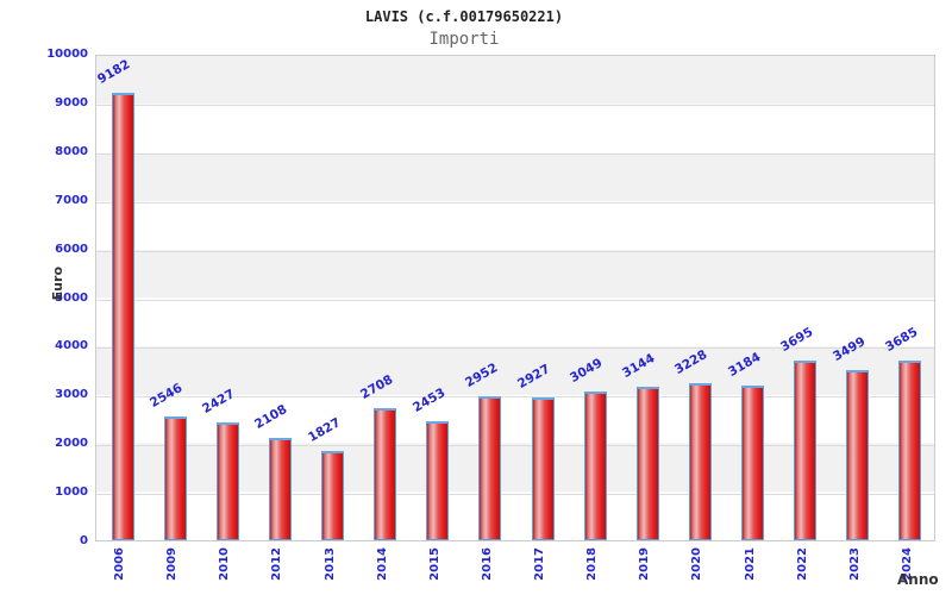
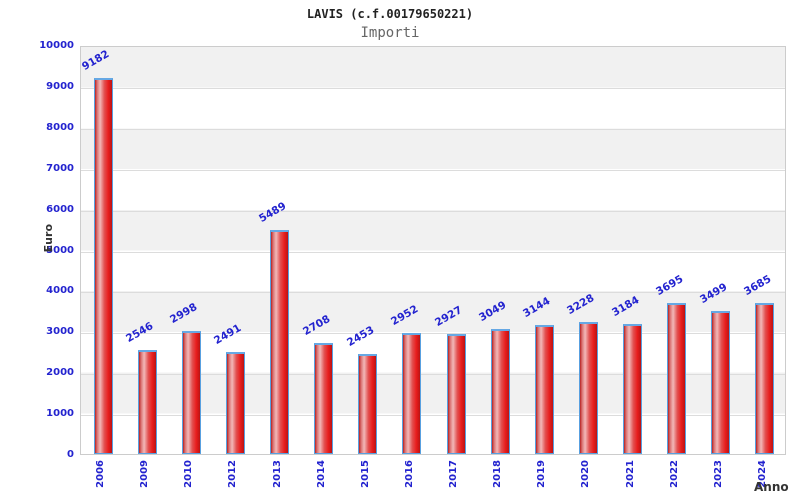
2010: 2427 -> 2998
2012: 2108 -> 2491
2013: 1827 -> 5489
